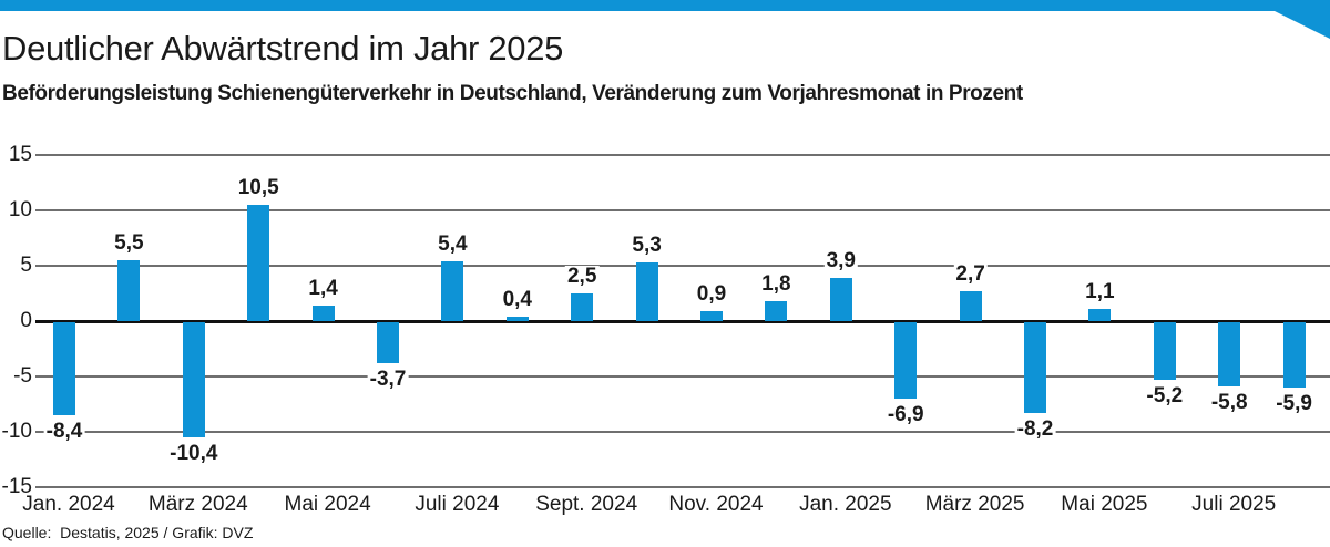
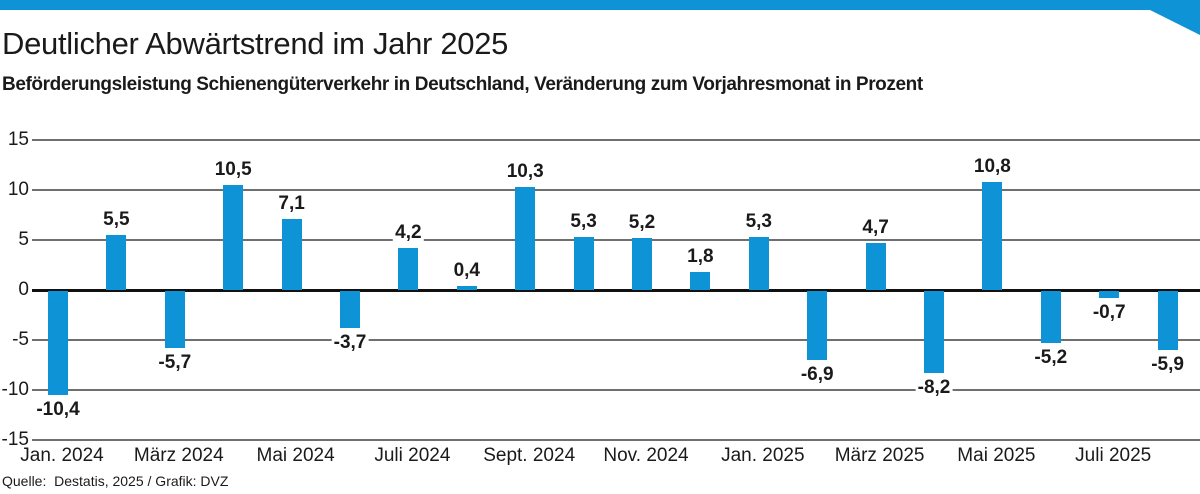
Jan. 2024: -8,4 -> -10,4
März 2024: -10,4 -> -5,7
Mai 2024: 1,4 -> 7,1
Juli 2024: 5,4 -> 4,2
Sept. 2024: 2,5 -> 10,3
Nov. 2024: 0,9 -> 5,2
Jan. 2025: 3,9 -> 5,3
März 2025: 2,7 -> 4,7
Mai 2025: 1,1 -> 10,8
Juli 2025: -5,8 -> -0,7
